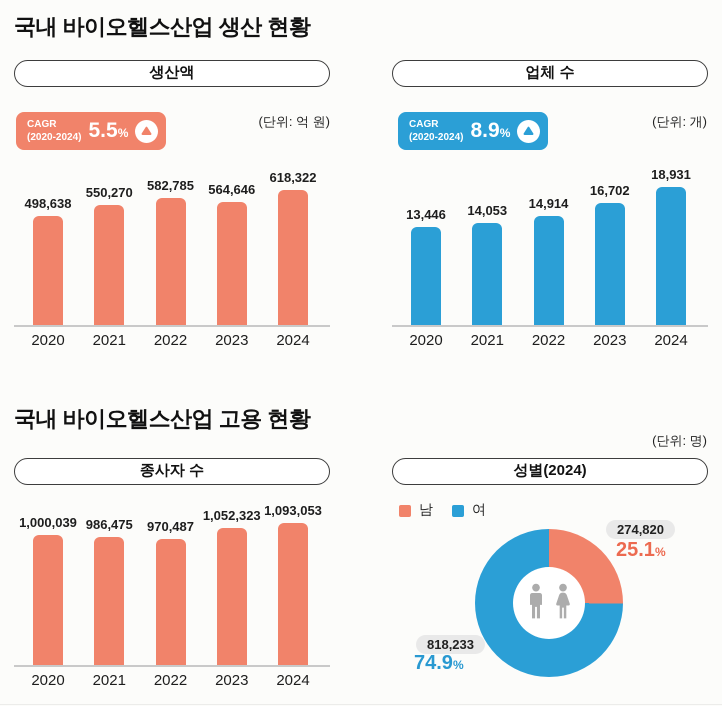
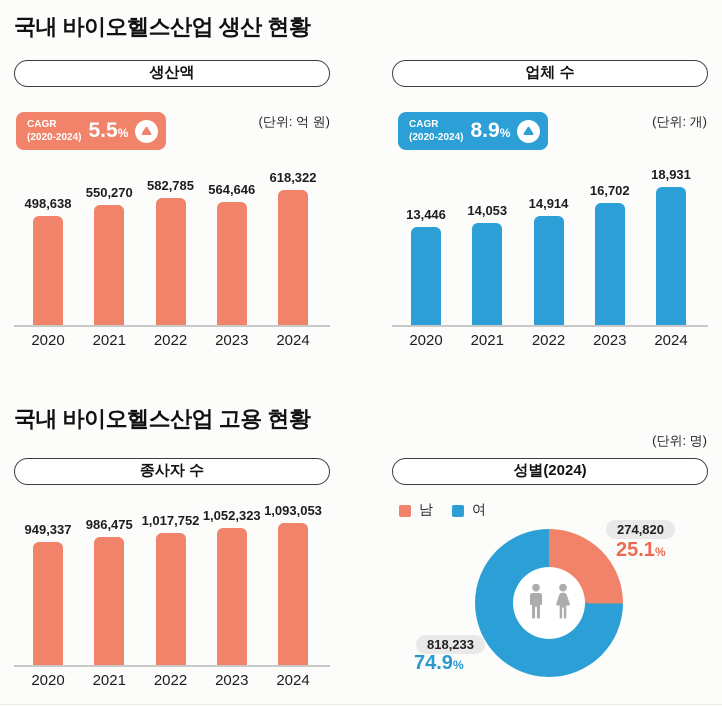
종사자 수/2020: 1,000,039 -> 949,337
종사자 수/2022: 970,487 -> 1,017,752
